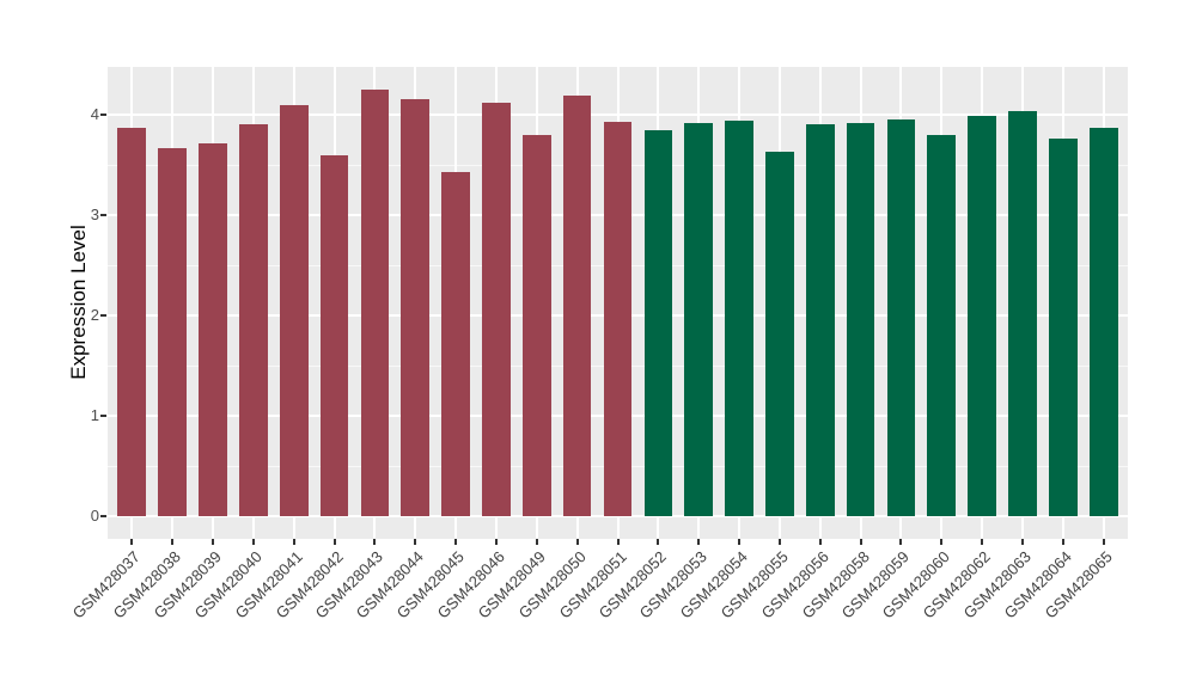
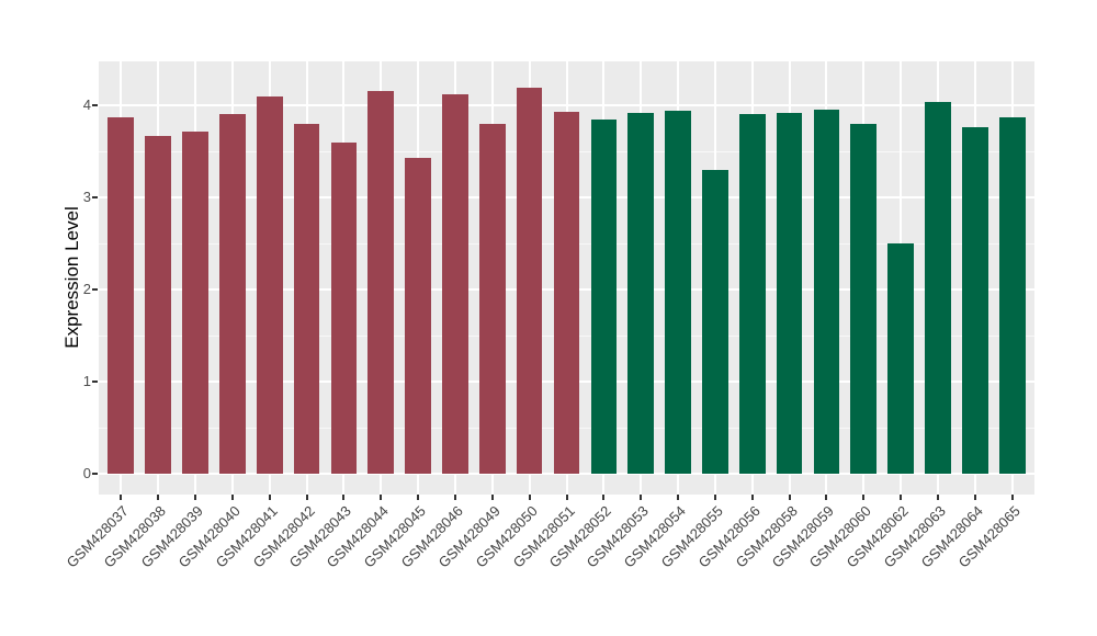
GSM428042: 3.6 -> 3.8
GSM428043: 4.2 -> 3.6
GSM428055: 3.6 -> 3.3
GSM428062: 4.0 -> 2.5
